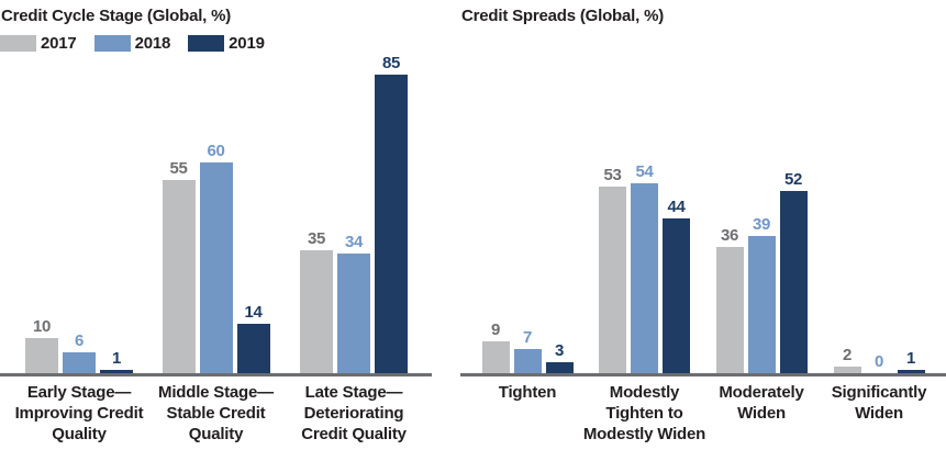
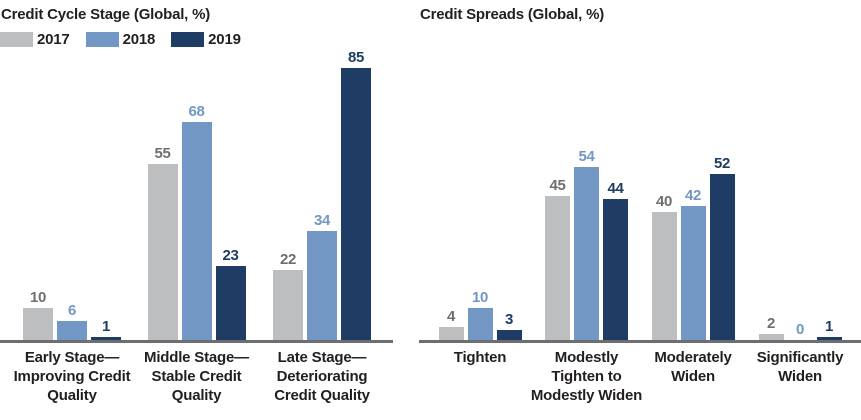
Credit Cycle Stage (Global, %)/2018/Middle Stage—Stable Credit Quality: 60 -> 68
Credit Cycle Stage (Global, %)/2019/Middle Stage—Stable Credit Quality: 14 -> 23
Credit Cycle Stage (Global, %)/2017/Late Stage—Deteriorating Credit Quality: 35 -> 22
Credit Spreads (Global, %)/2017/Tighten: 9 -> 4
Credit Spreads (Global, %)/2018/Tighten: 7 -> 10
Credit Spreads (Global, %)/2017/Modestly Tighten to Modestly Widen: 53 -> 45
Credit Spreads (Global, %)/2017/Moderately Widen: 36 -> 40
Credit Spreads (Global, %)/2018/Moderately Widen: 39 -> 42
